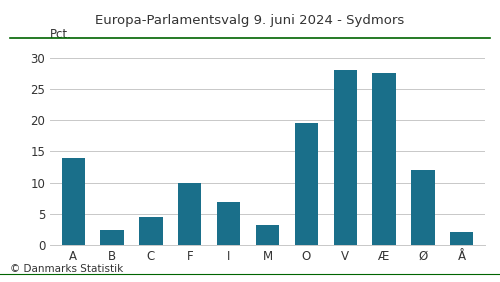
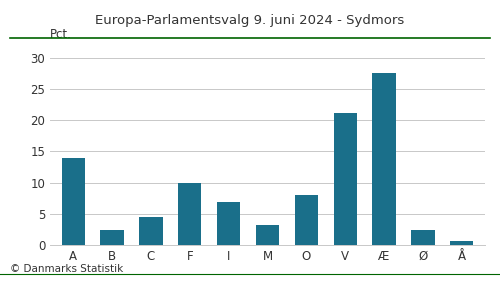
O: 19.6 -> 8.0
V: 28.0 -> 21.2
Ø: 12.0 -> 2.5
Å: 2.2 -> 0.7
